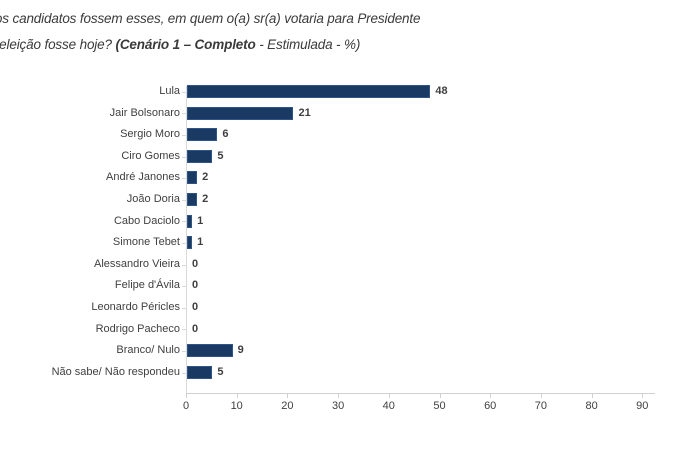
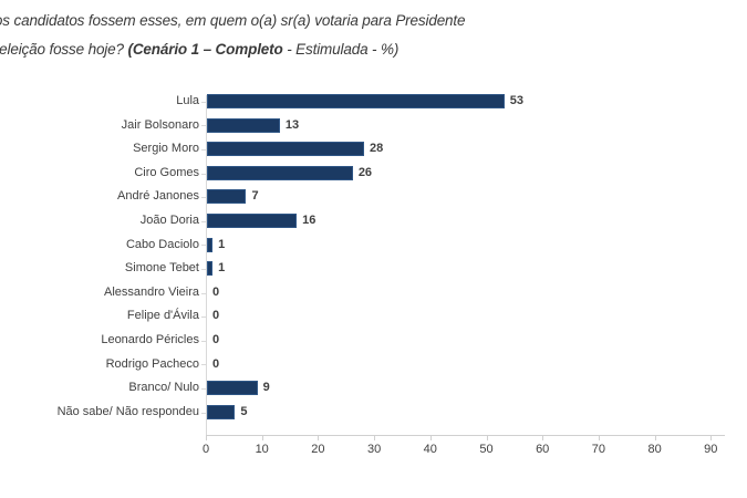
Lula: 48 -> 53
Jair Bolsonaro: 21 -> 13
Sergio Moro: 6 -> 28
Ciro Gomes: 5 -> 26
André Janones: 2 -> 7
João Doria: 2 -> 16
